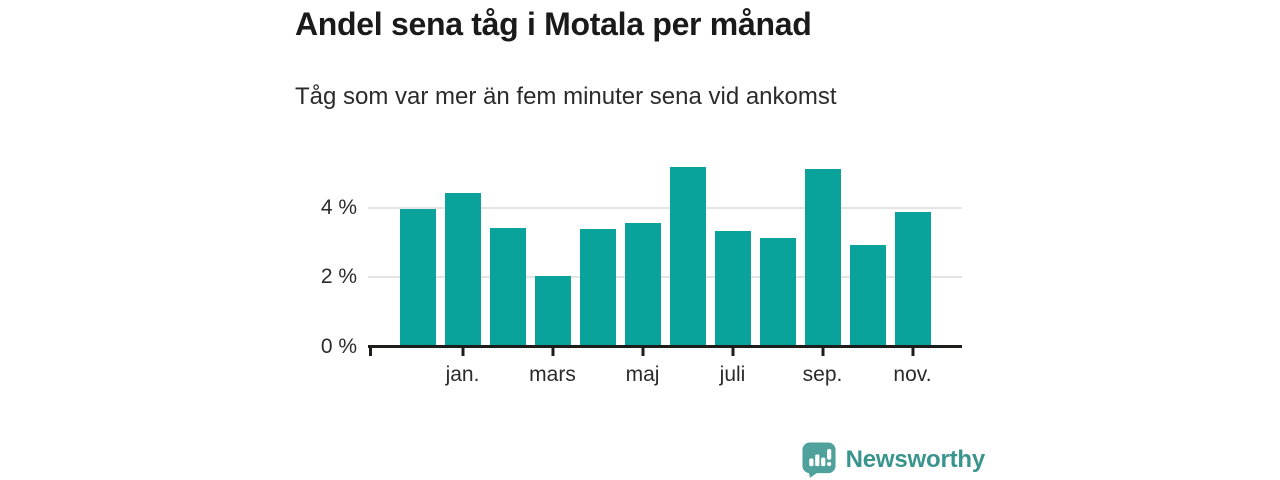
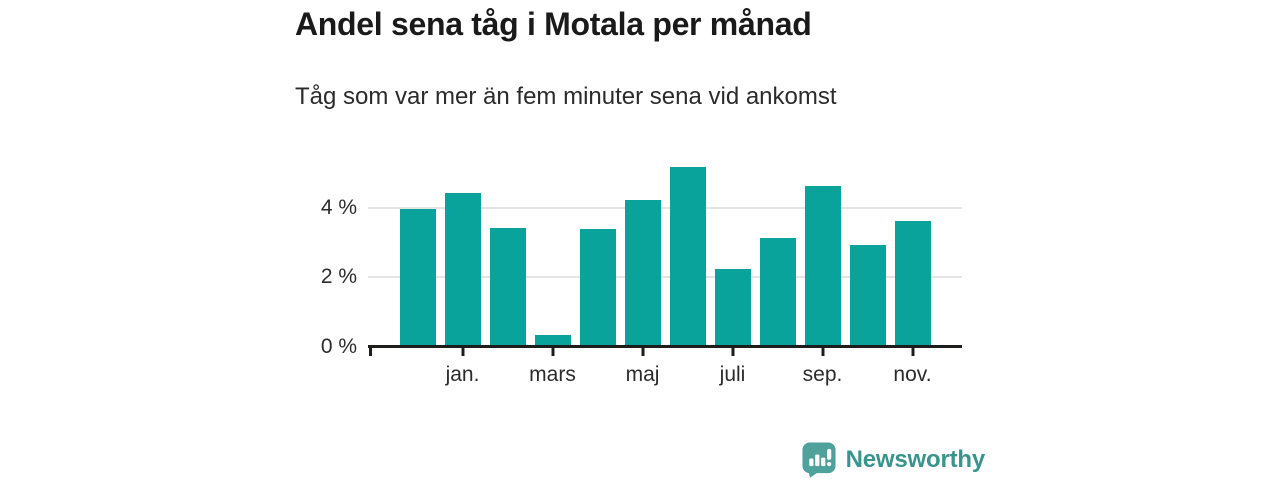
mars: 2.0% -> 0.3%
maj: 3.5% -> 4.2%
juli: 3.3% -> 2.2%
sep.: 5.1% -> 4.6%
nov.: 3.9% -> 3.6%
